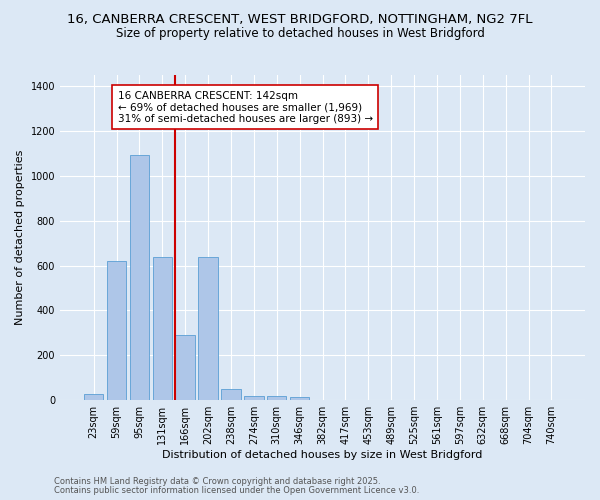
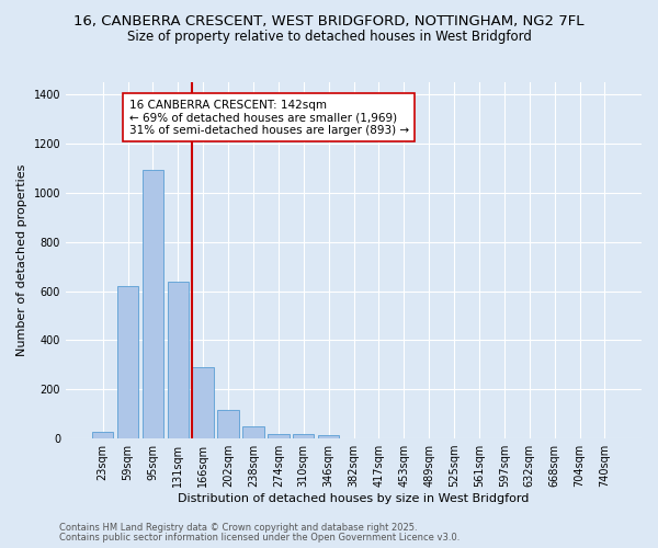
202sqm: 640 -> 115
